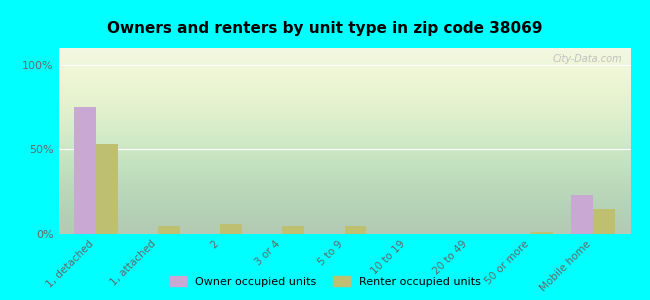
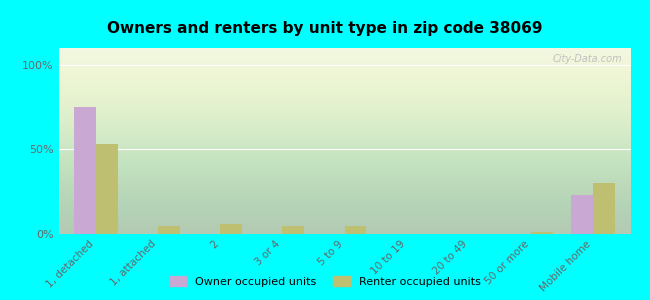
Renter occupied units/Mobile home: 15% -> 30%
